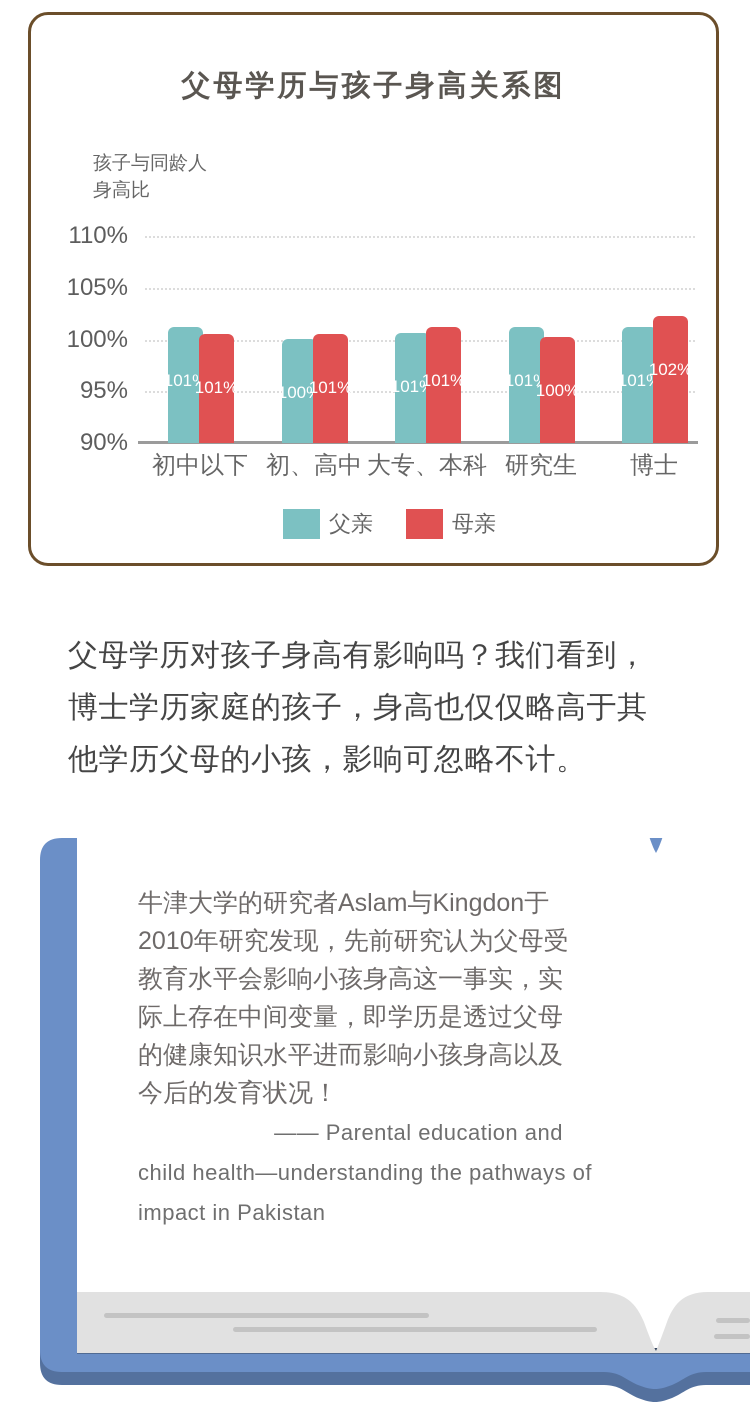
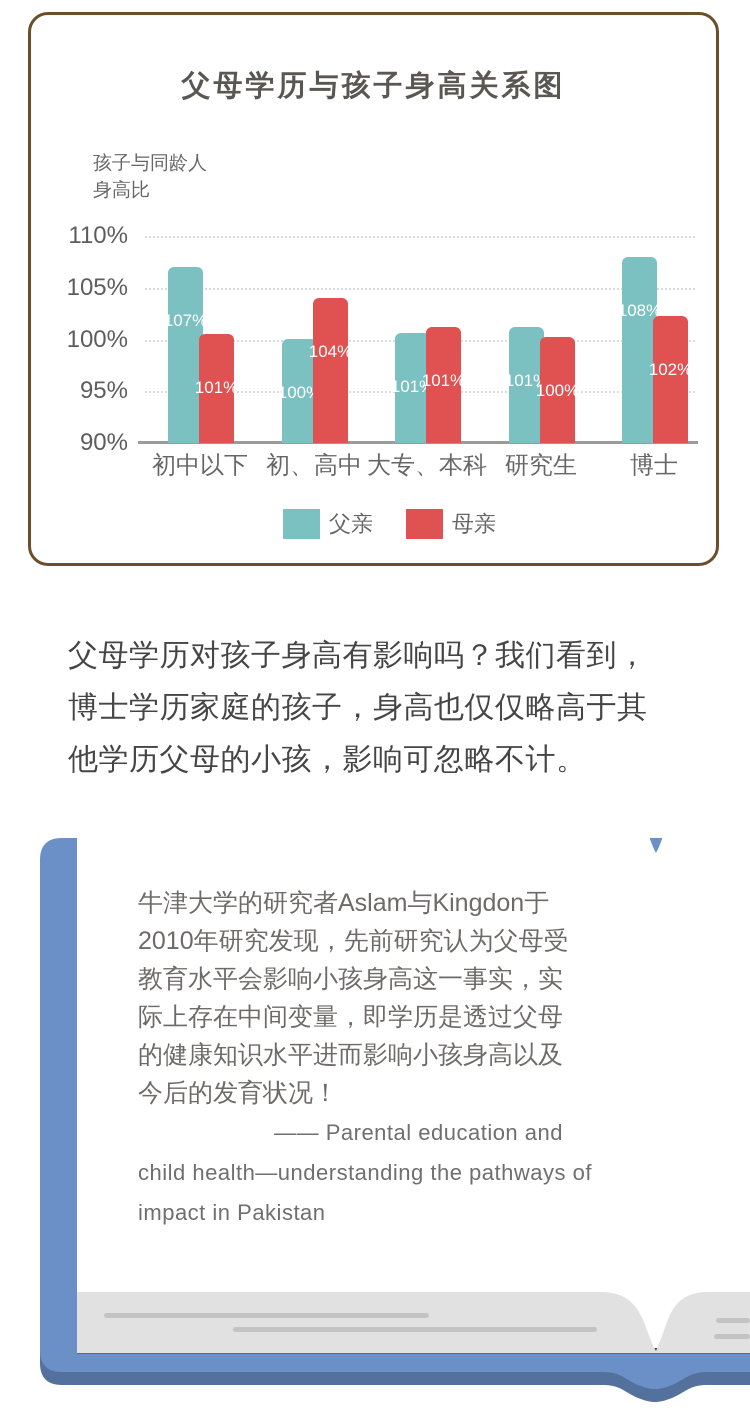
父亲/初中以下: 101% -> 107%
母亲/初、高中: 101% -> 104%
父亲/博士: 101% -> 108%
